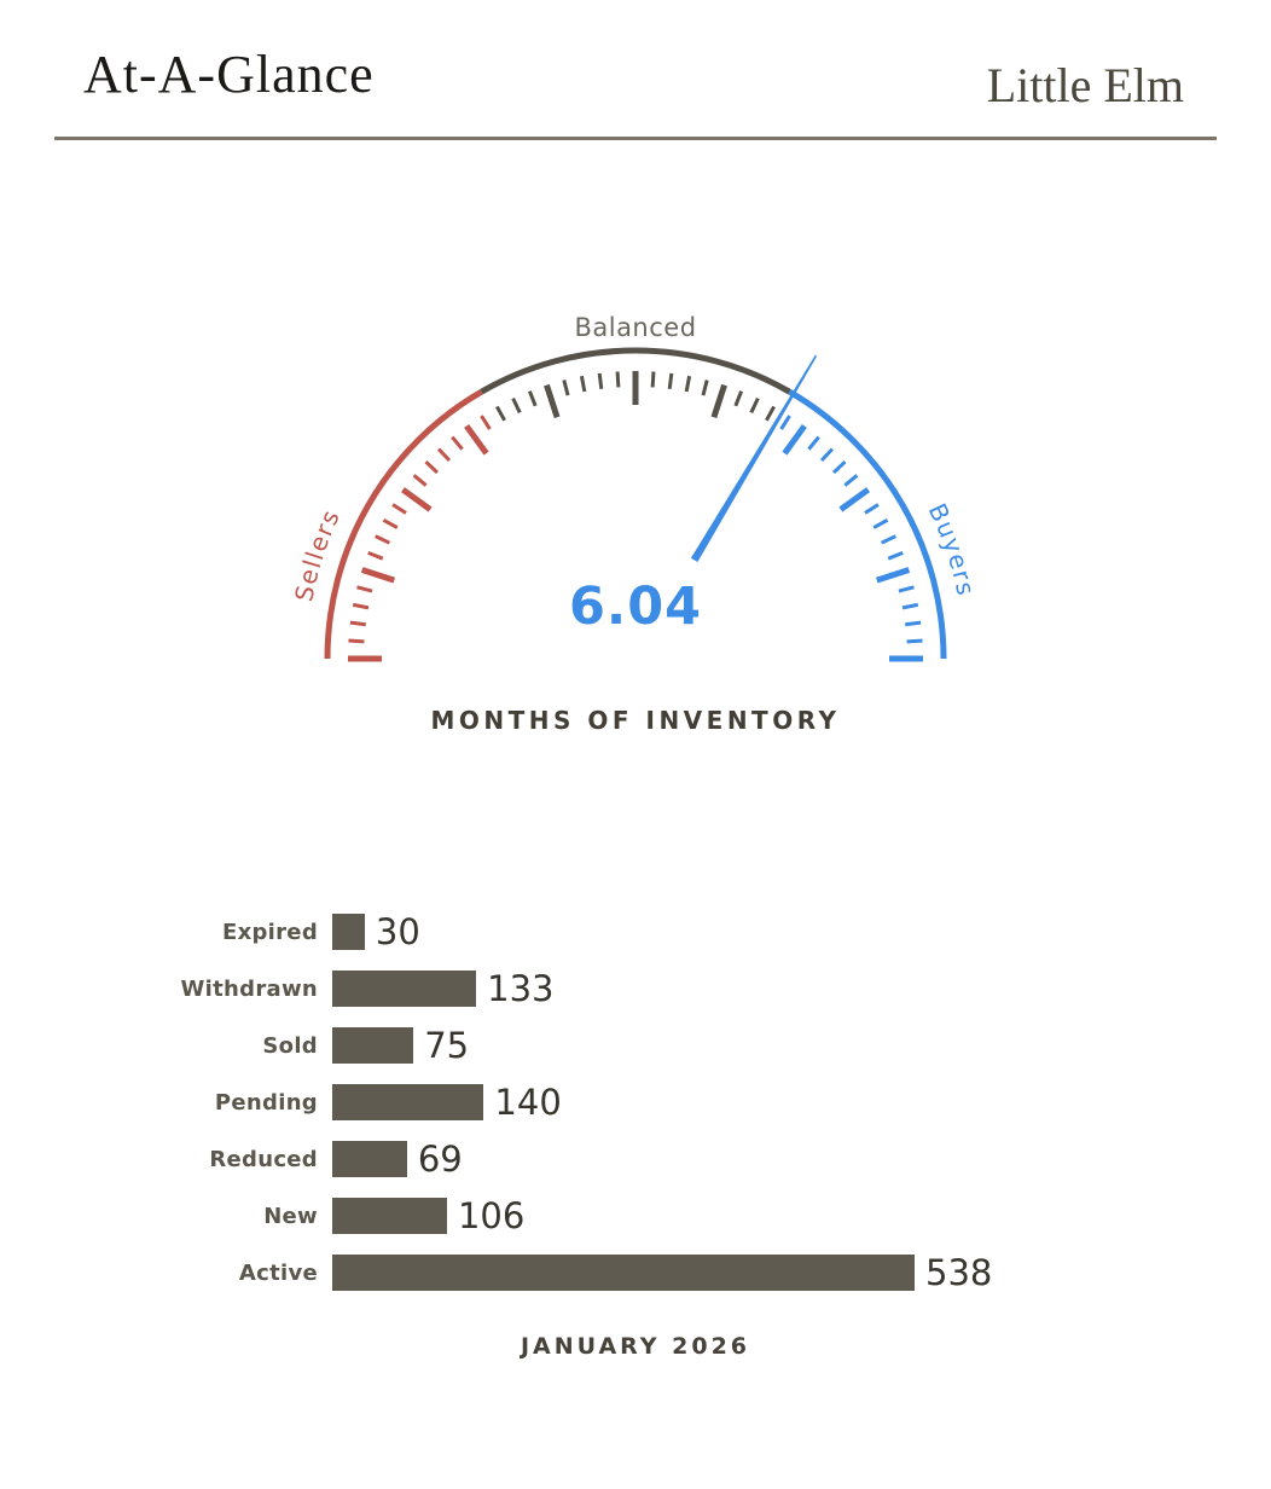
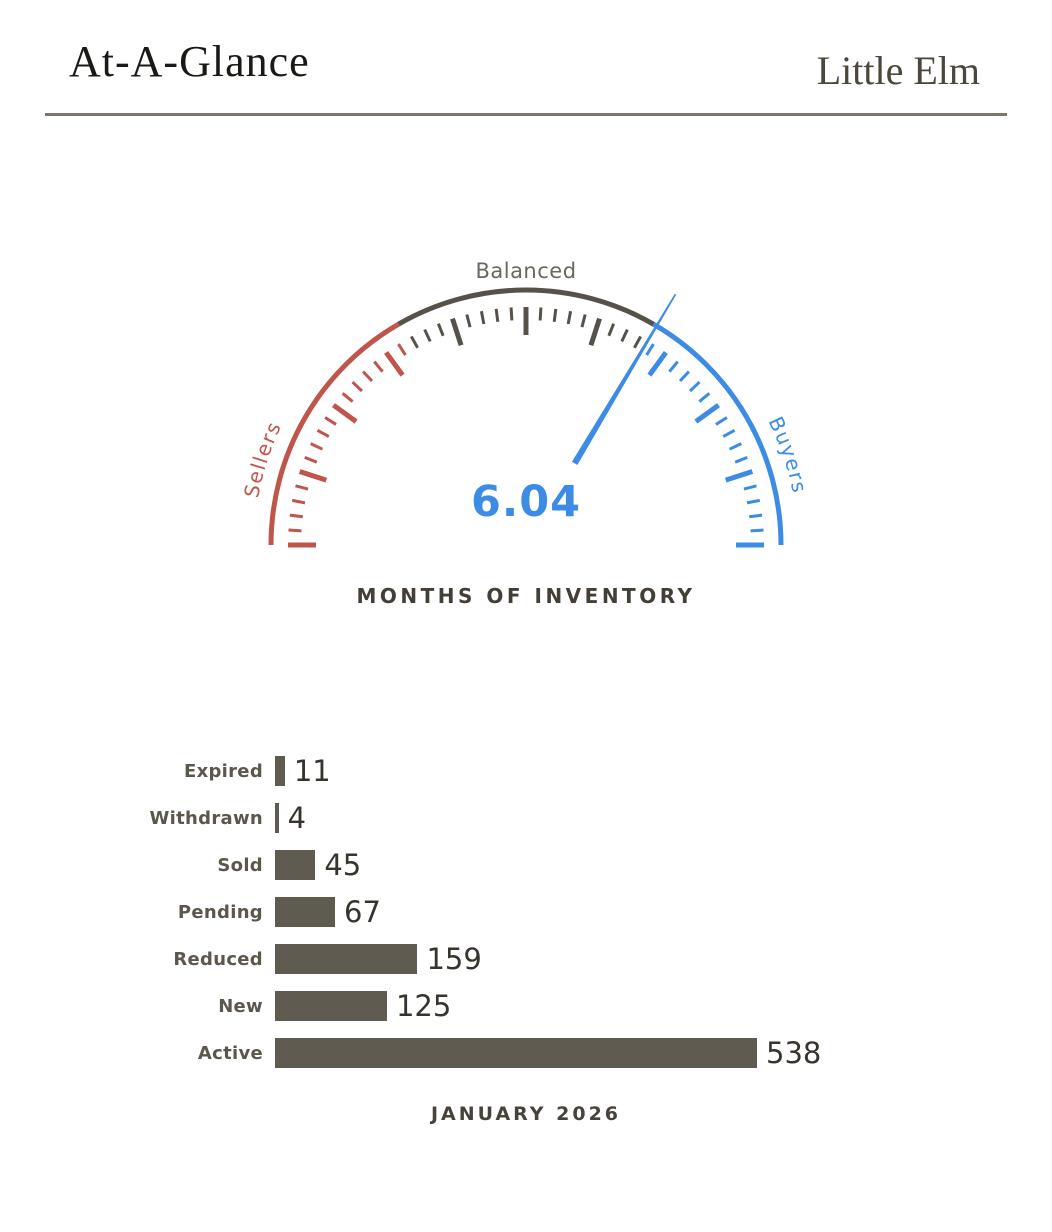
JANUARY 2026/Expired: 30 -> 11
JANUARY 2026/Withdrawn: 133 -> 4
JANUARY 2026/Sold: 75 -> 45
JANUARY 2026/Pending: 140 -> 67
JANUARY 2026/Reduced: 69 -> 159
JANUARY 2026/New: 106 -> 125
